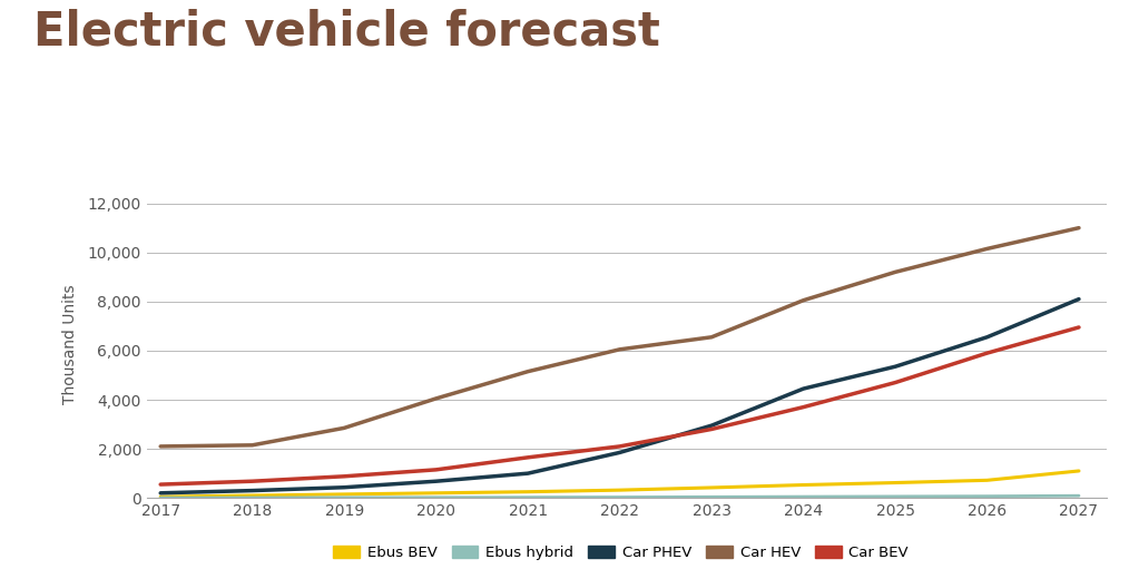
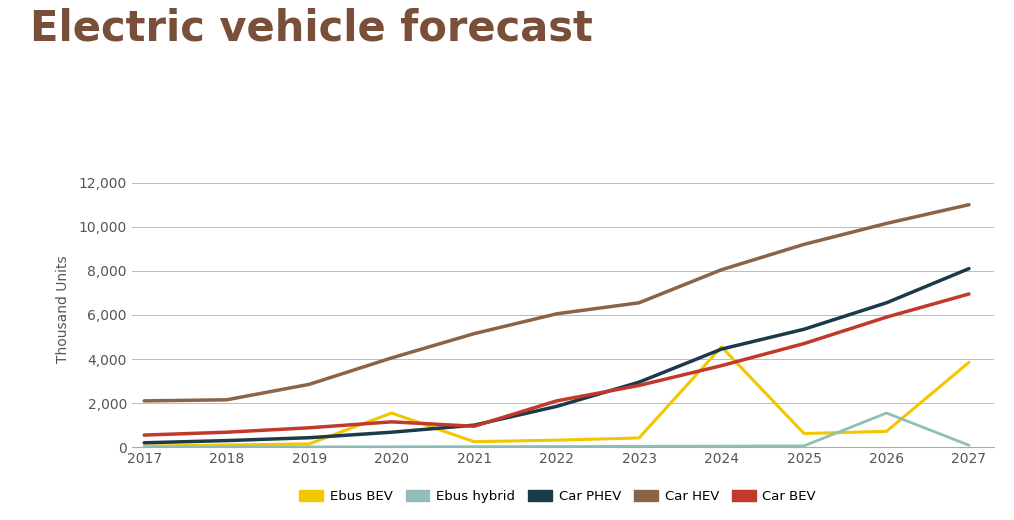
Ebus BEV/2020: 200 -> 1,550
Car BEV/2021: 1,650 -> 950
Ebus BEV/2024: 530 -> 4,550
Ebus hybrid/2026: 70 -> 1,550
Ebus BEV/2027: 1,100 -> 3,850
